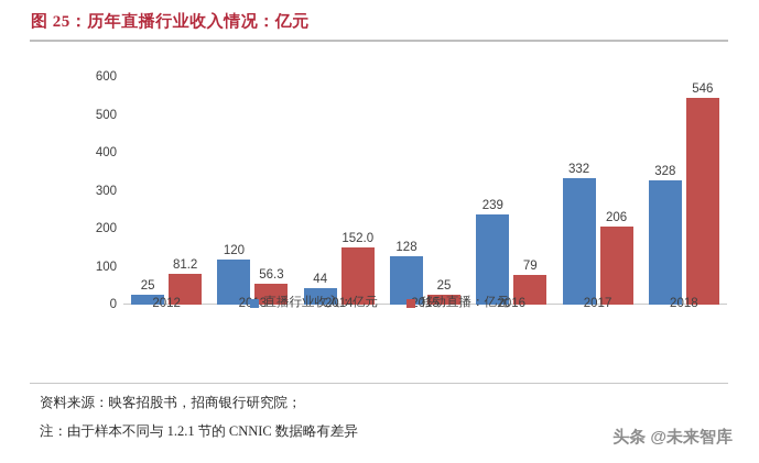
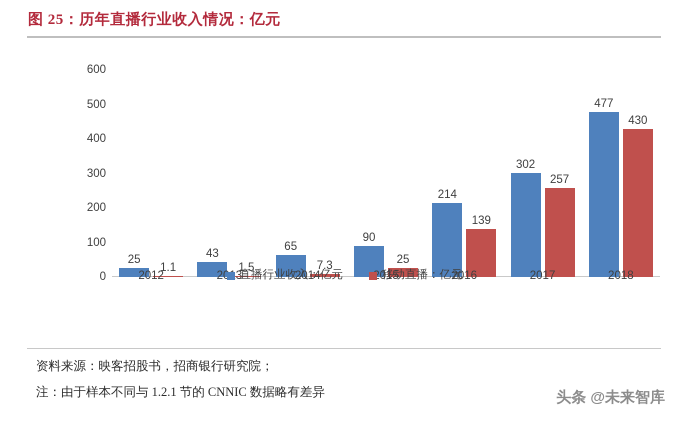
移动直播：亿元/2012: 81.2 -> 1.1
直播行业收入：亿元/2013: 120 -> 43
移动直播：亿元/2013: 56.3 -> 1.5
直播行业收入：亿元/2014: 44 -> 65
移动直播：亿元/2014: 152.0 -> 7.3
直播行业收入：亿元/2015: 128 -> 90
直播行业收入：亿元/2016: 239 -> 214
移动直播：亿元/2016: 79 -> 139
直播行业收入：亿元/2017: 332 -> 302
移动直播：亿元/2017: 206 -> 257
直播行业收入：亿元/2018: 328 -> 477
移动直播：亿元/2018: 546 -> 430
